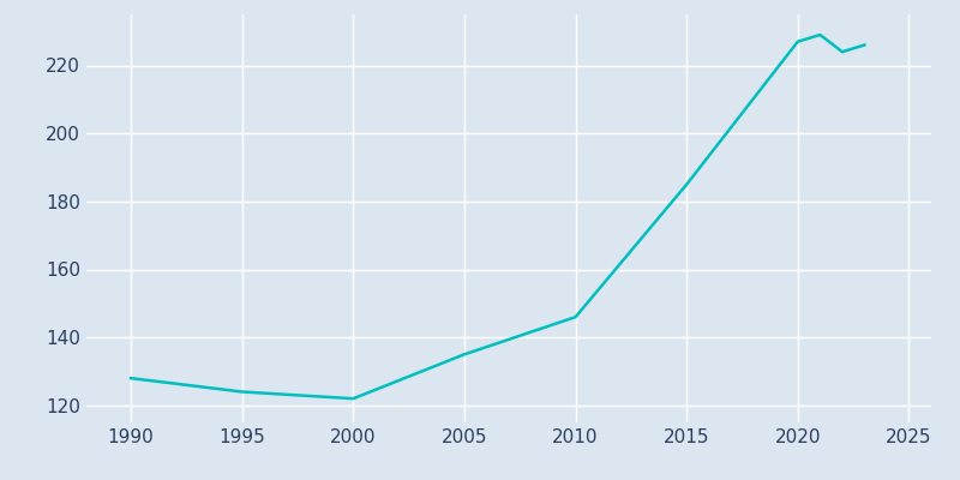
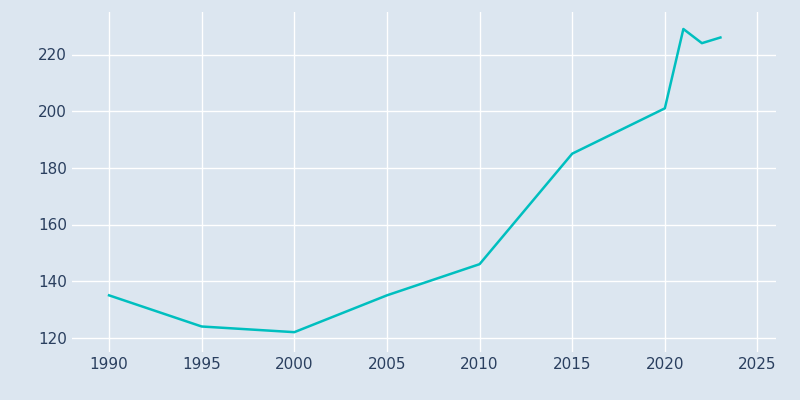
1990: 128 -> 135
2020: 227 -> 201
